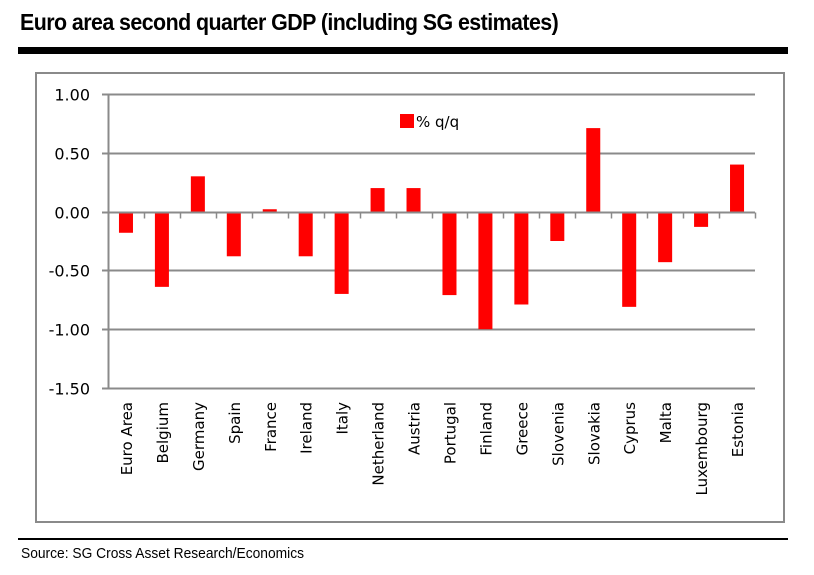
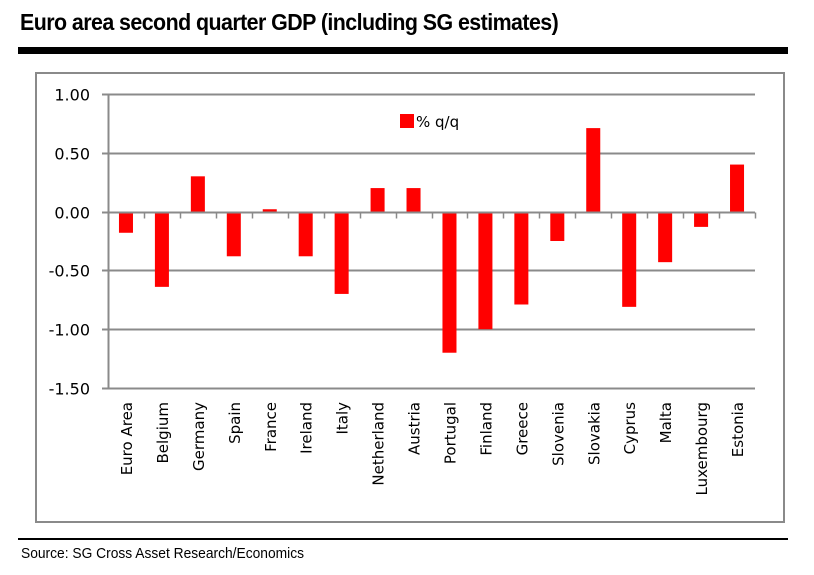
Portugal: -0.71 -> -1.20
